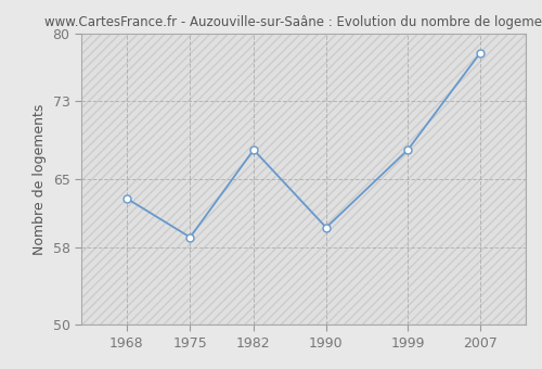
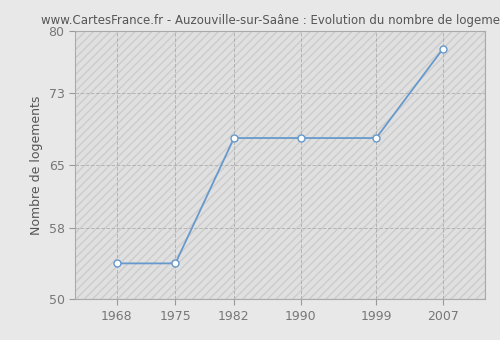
1968: 63 -> 54
1975: 59 -> 54
1990: 60 -> 68
